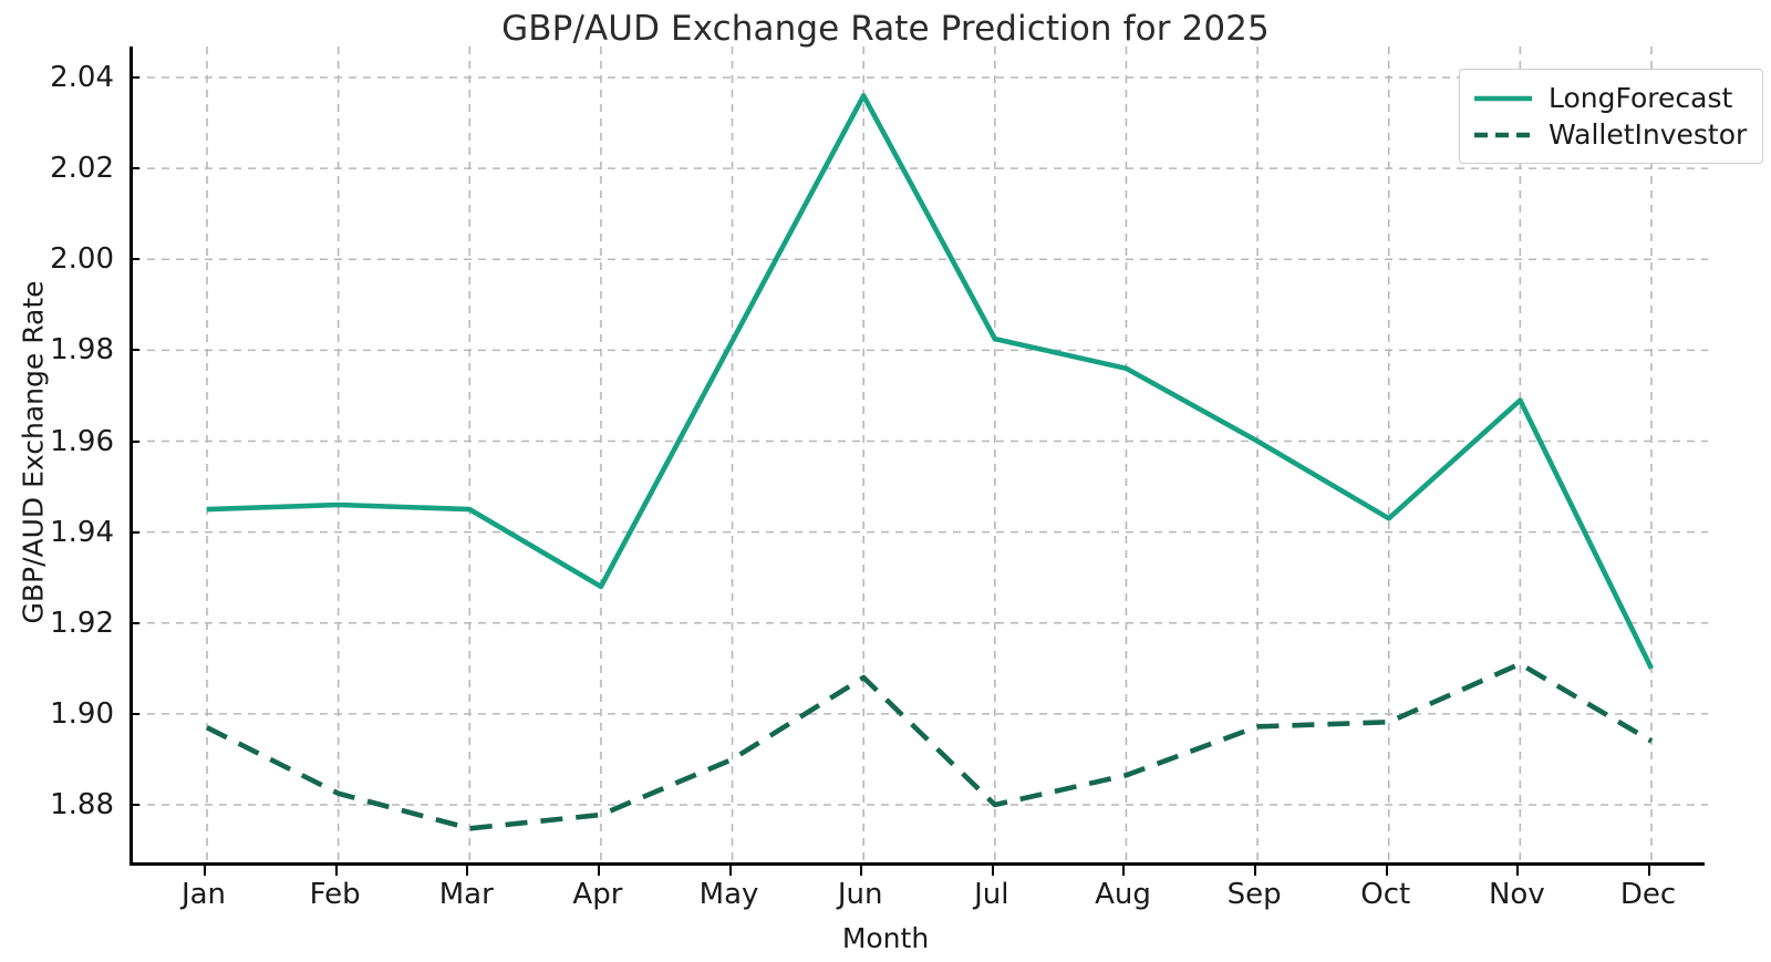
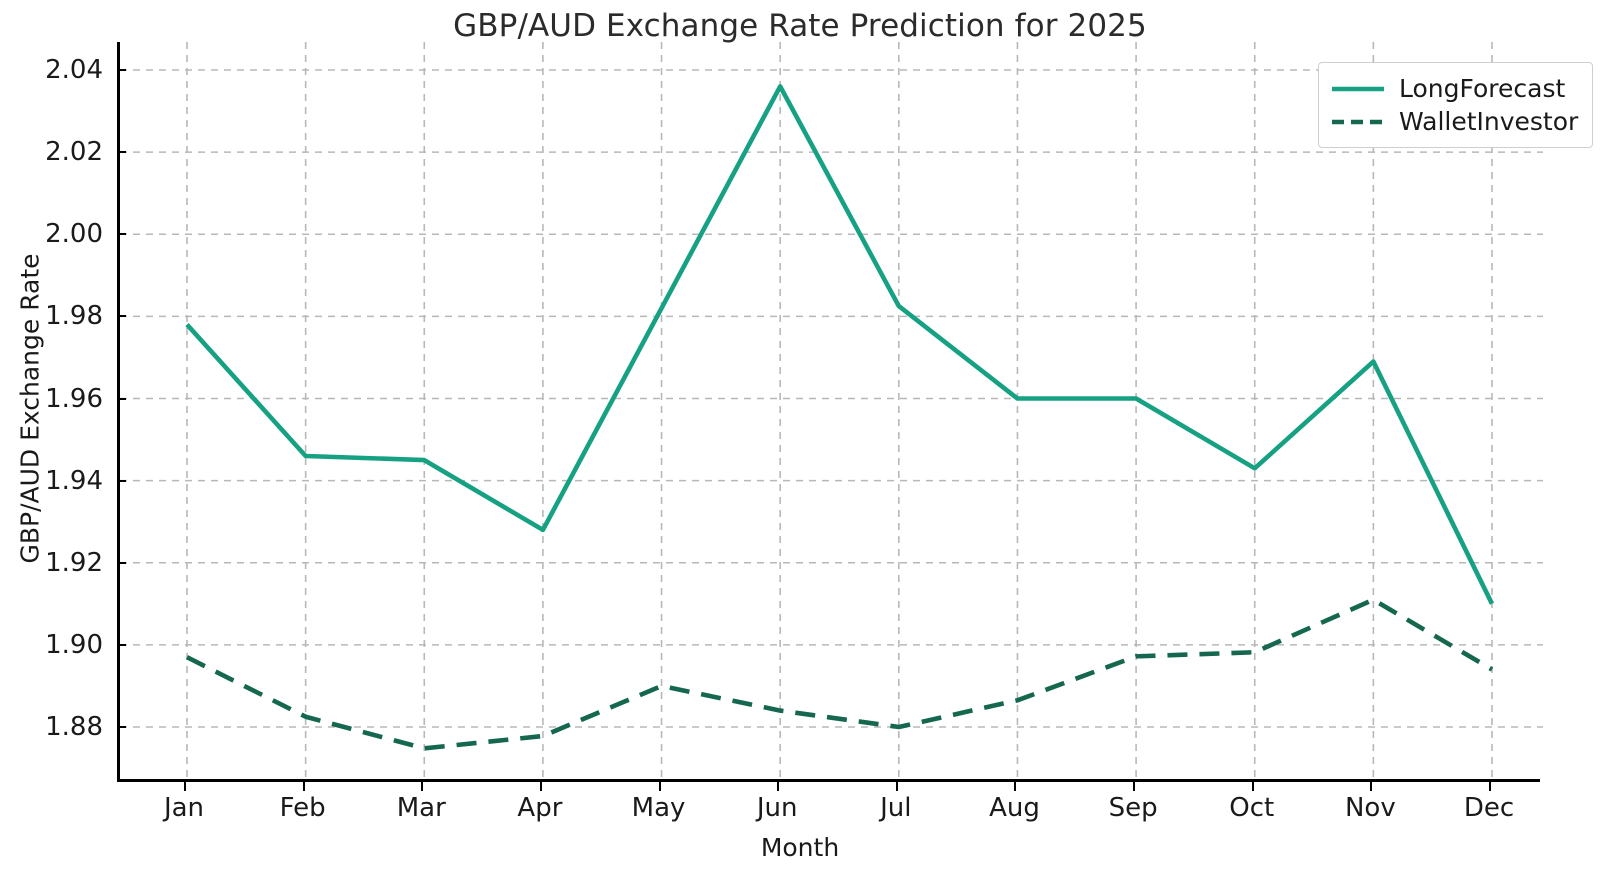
LongForecast/Jan: 1.945 -> 1.978
WalletInvestor/Jun: 1.908 -> 1.884
LongForecast/Aug: 1.976 -> 1.960
